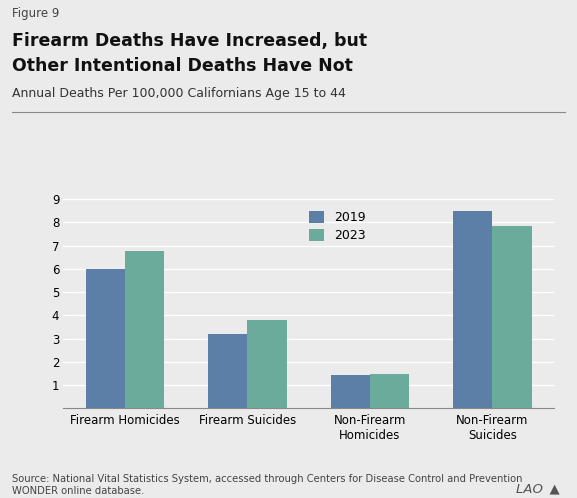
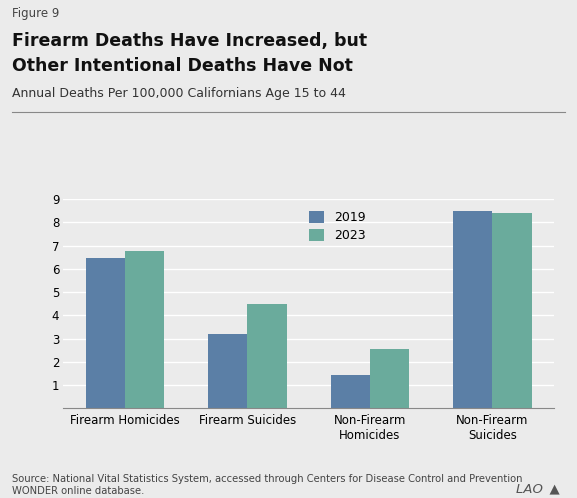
2019/Firearm Homicides: 6.00 -> 6.45
2023/Firearm Suicides: 3.80 -> 4.50
2023/Non-Firearm Homicides: 1.50 -> 2.55
2023/Non-Firearm Suicides: 7.85 -> 8.40
